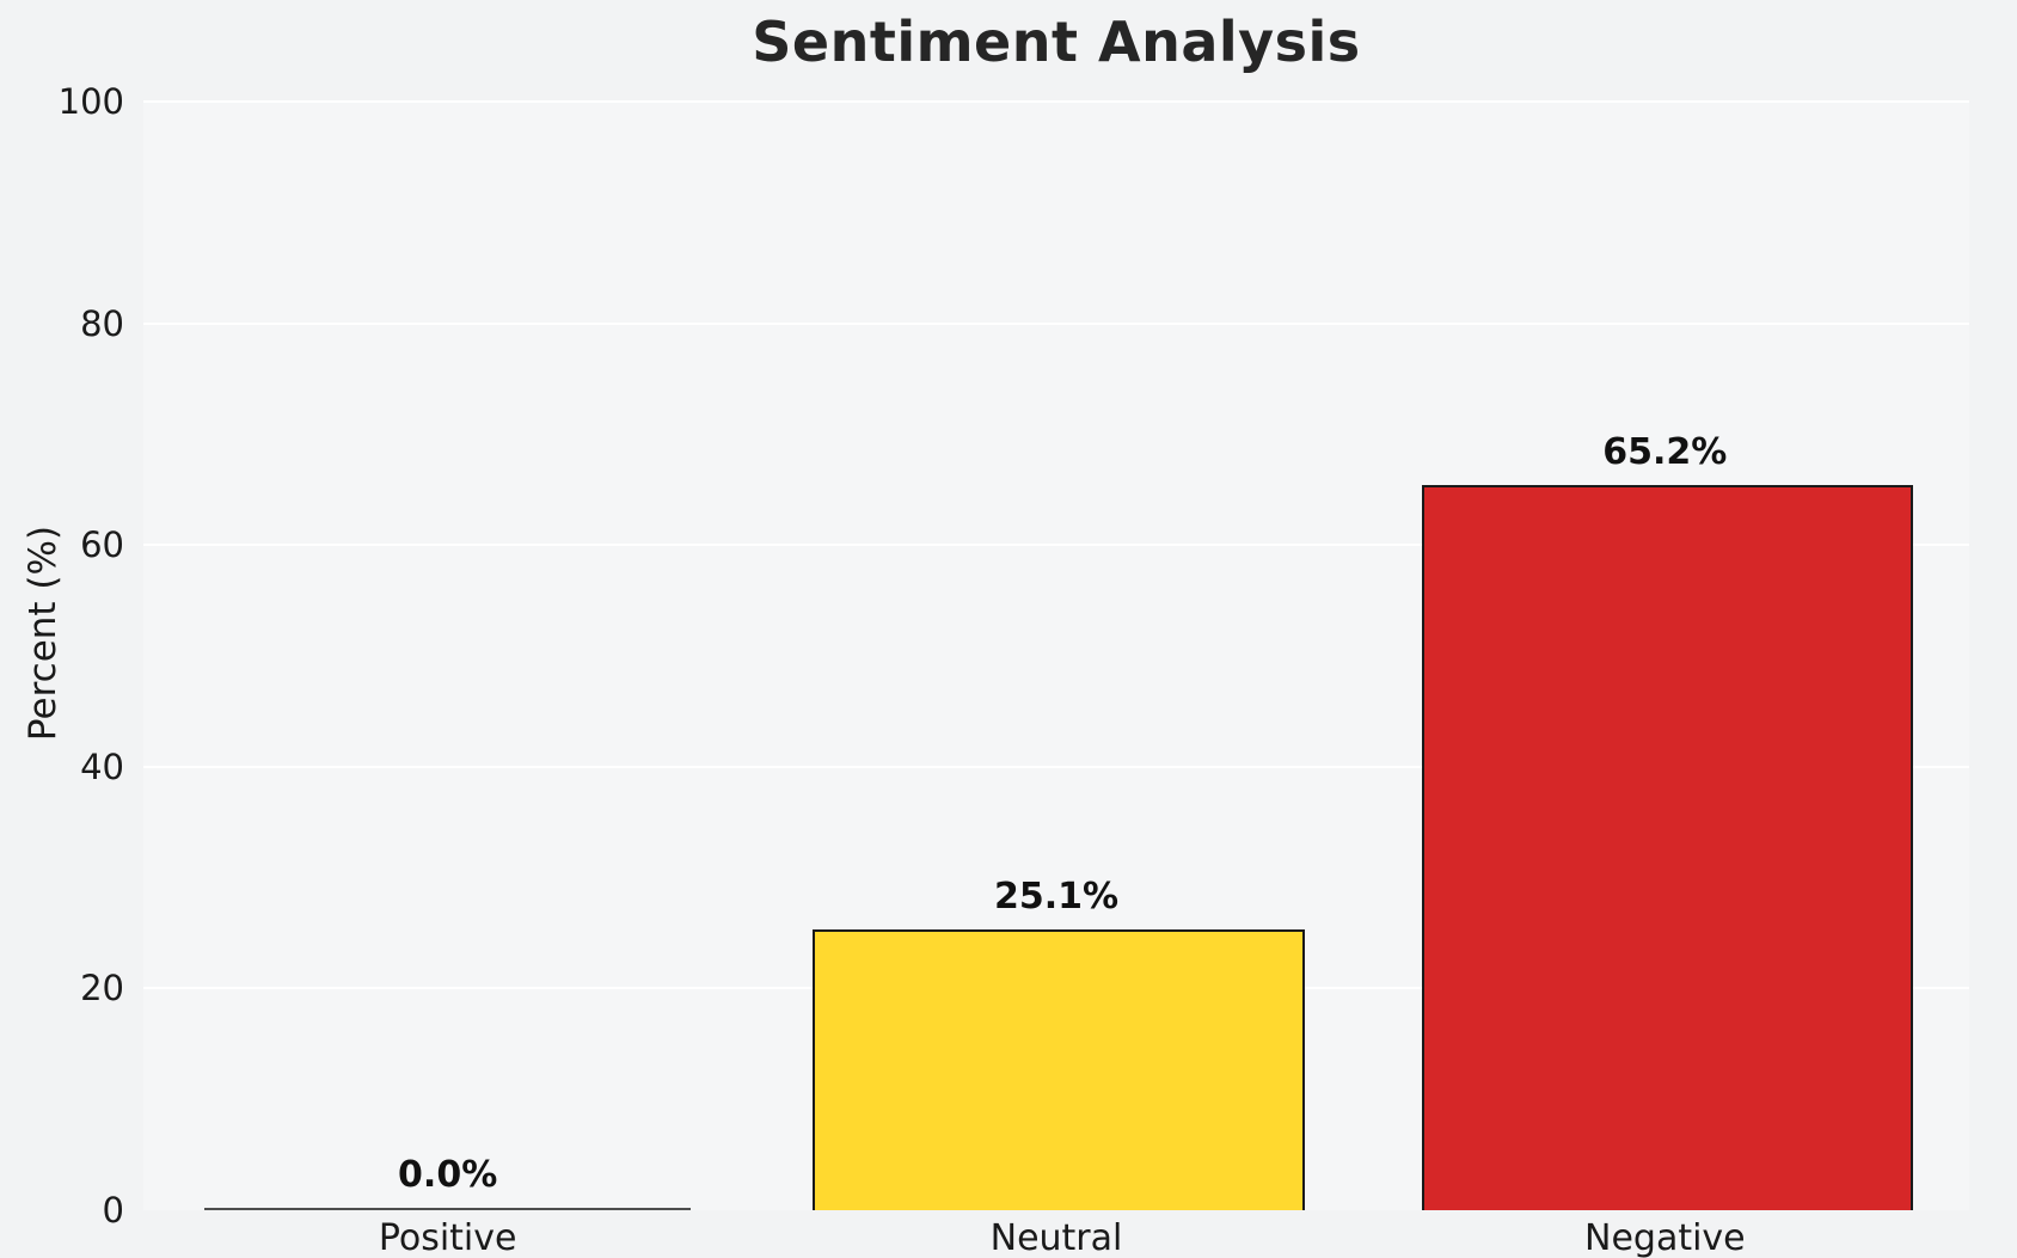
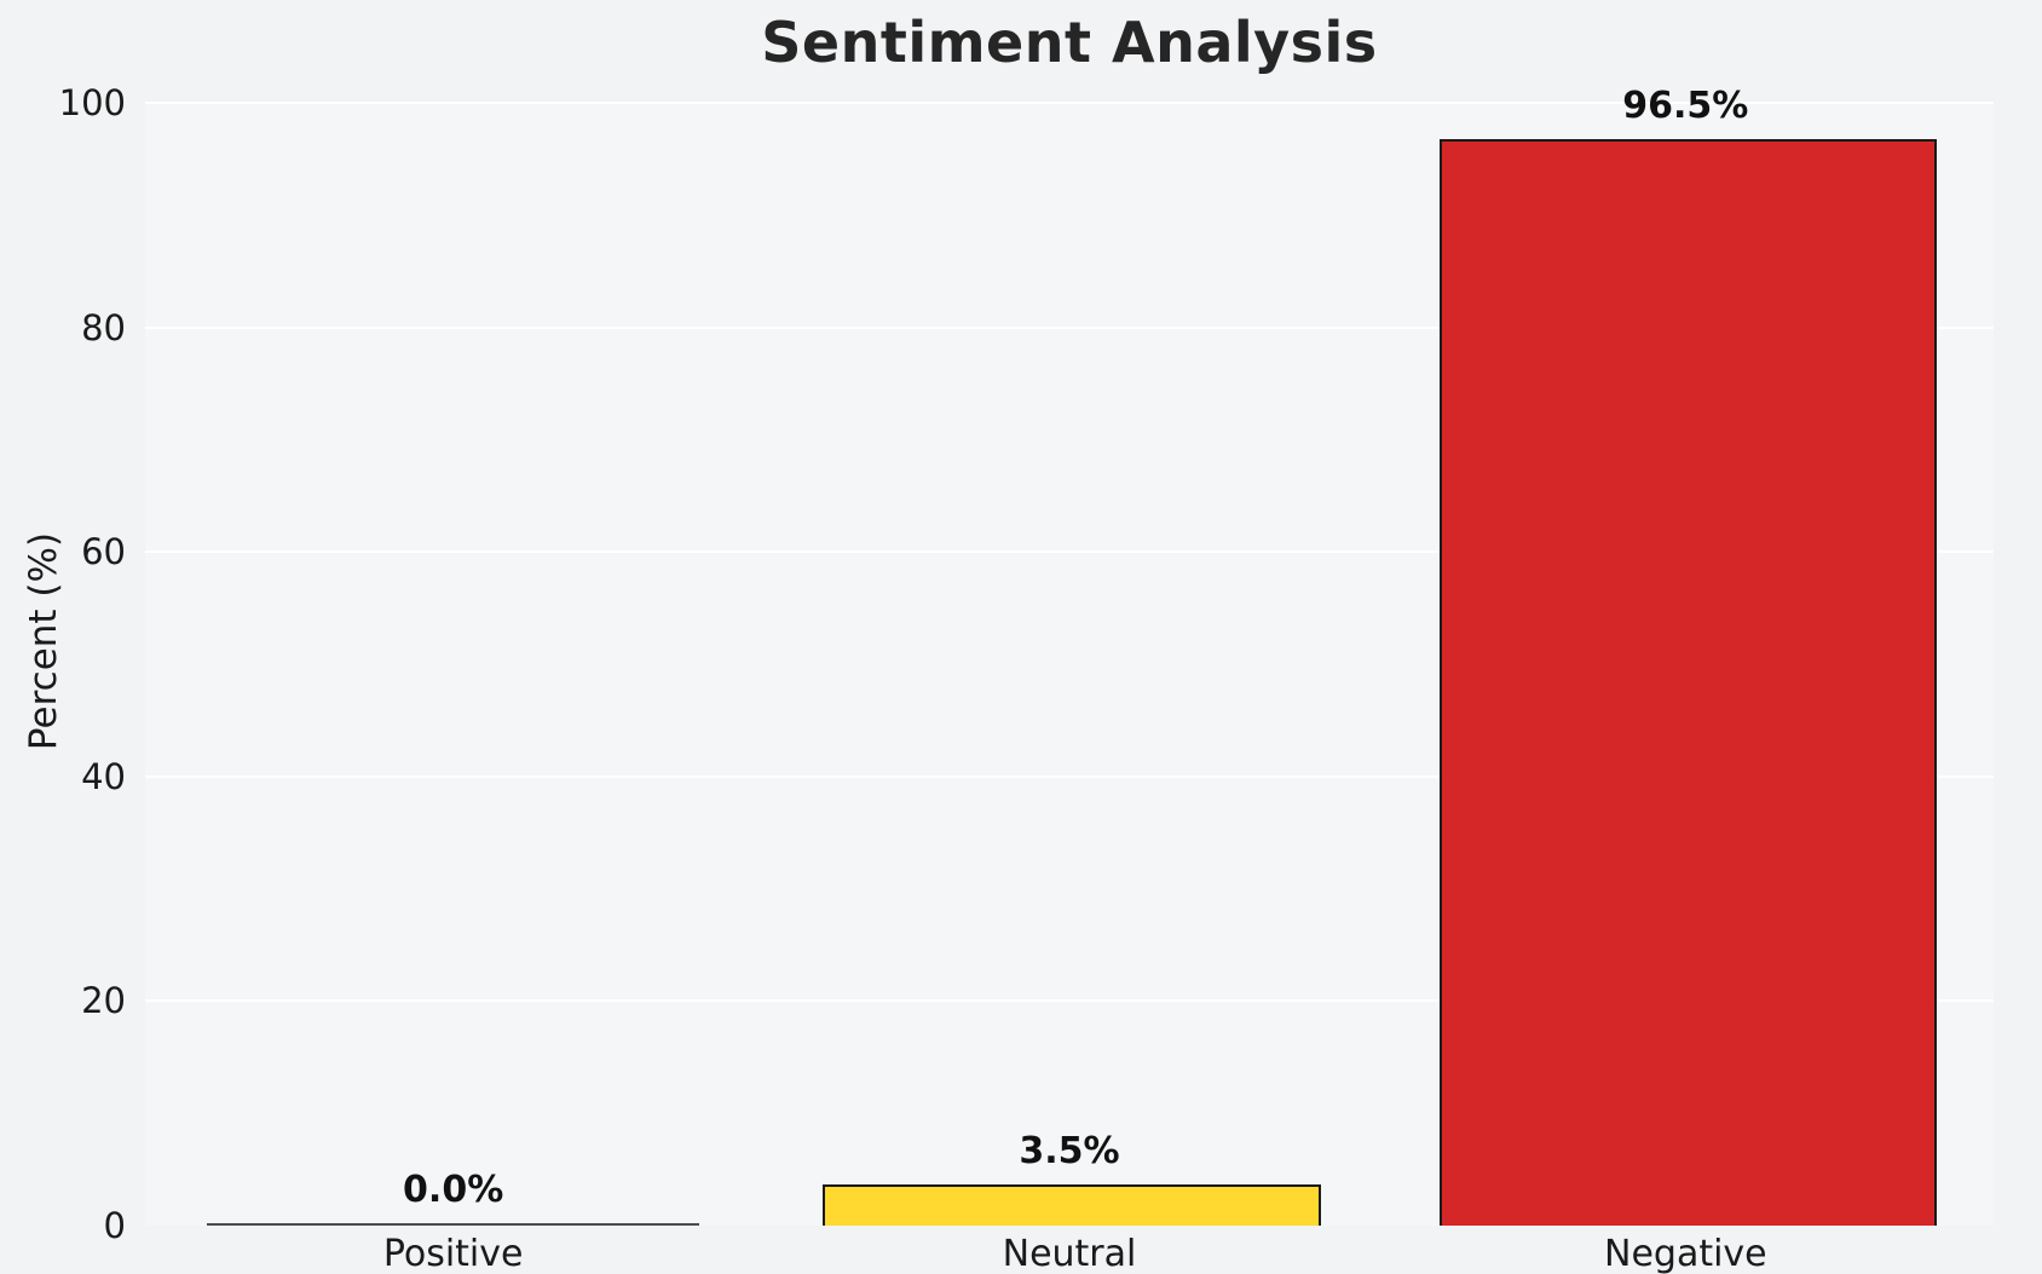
Neutral: 25.1% -> 3.5%
Negative: 65.2% -> 96.5%
